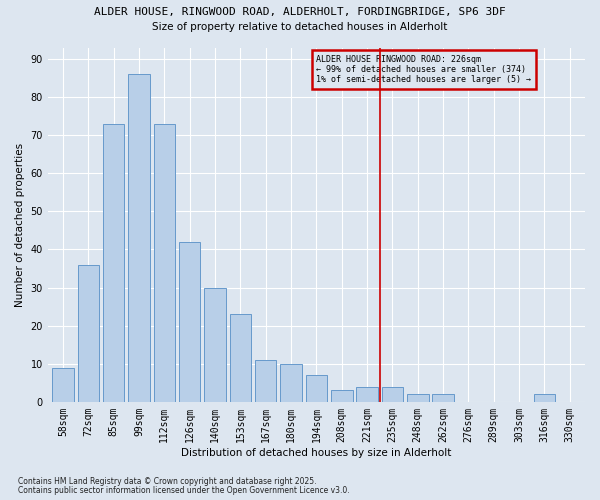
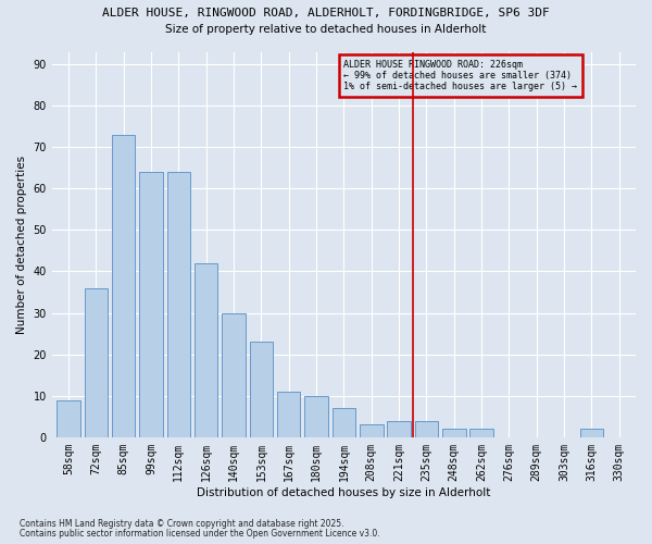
99sqm: 86 -> 64
112sqm: 73 -> 64
